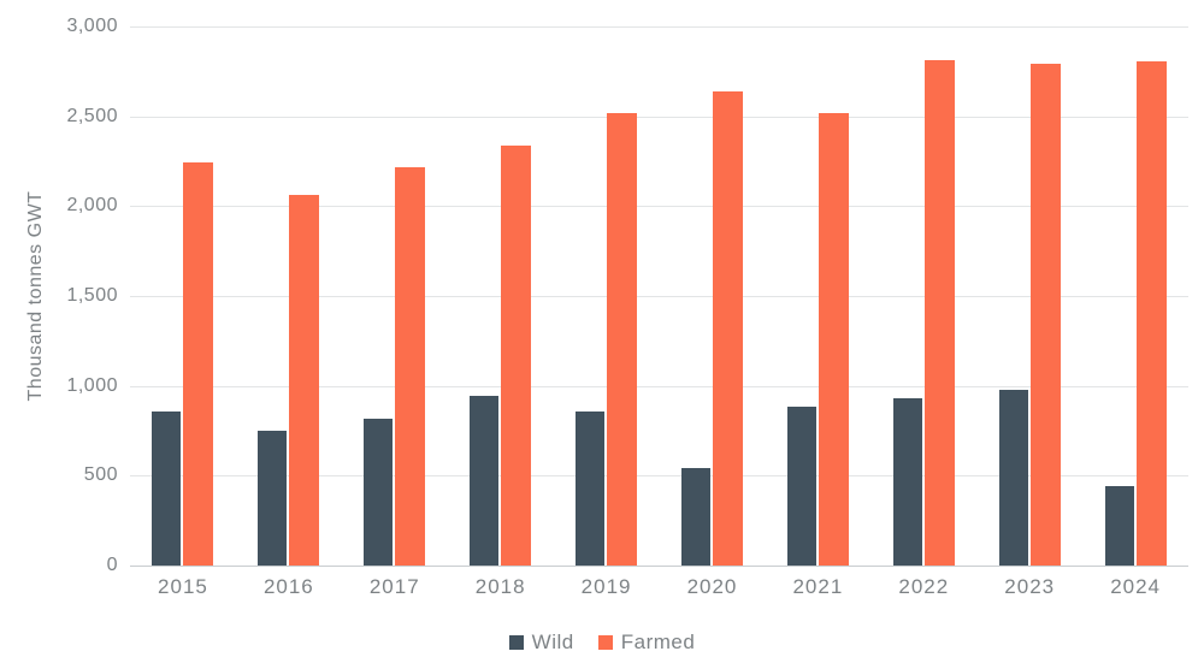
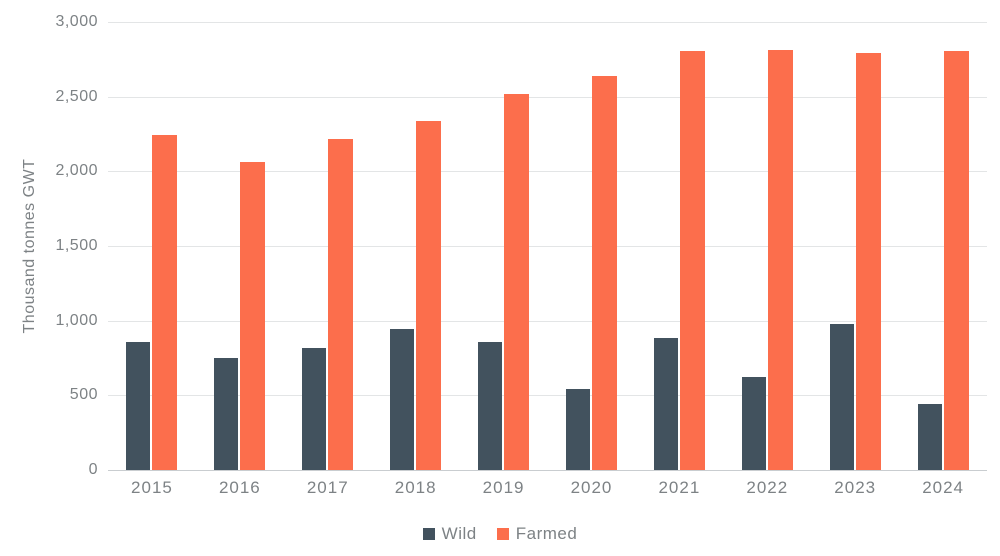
Farmed/2021: 2520 -> 2800
Wild/2022: 930 -> 620
